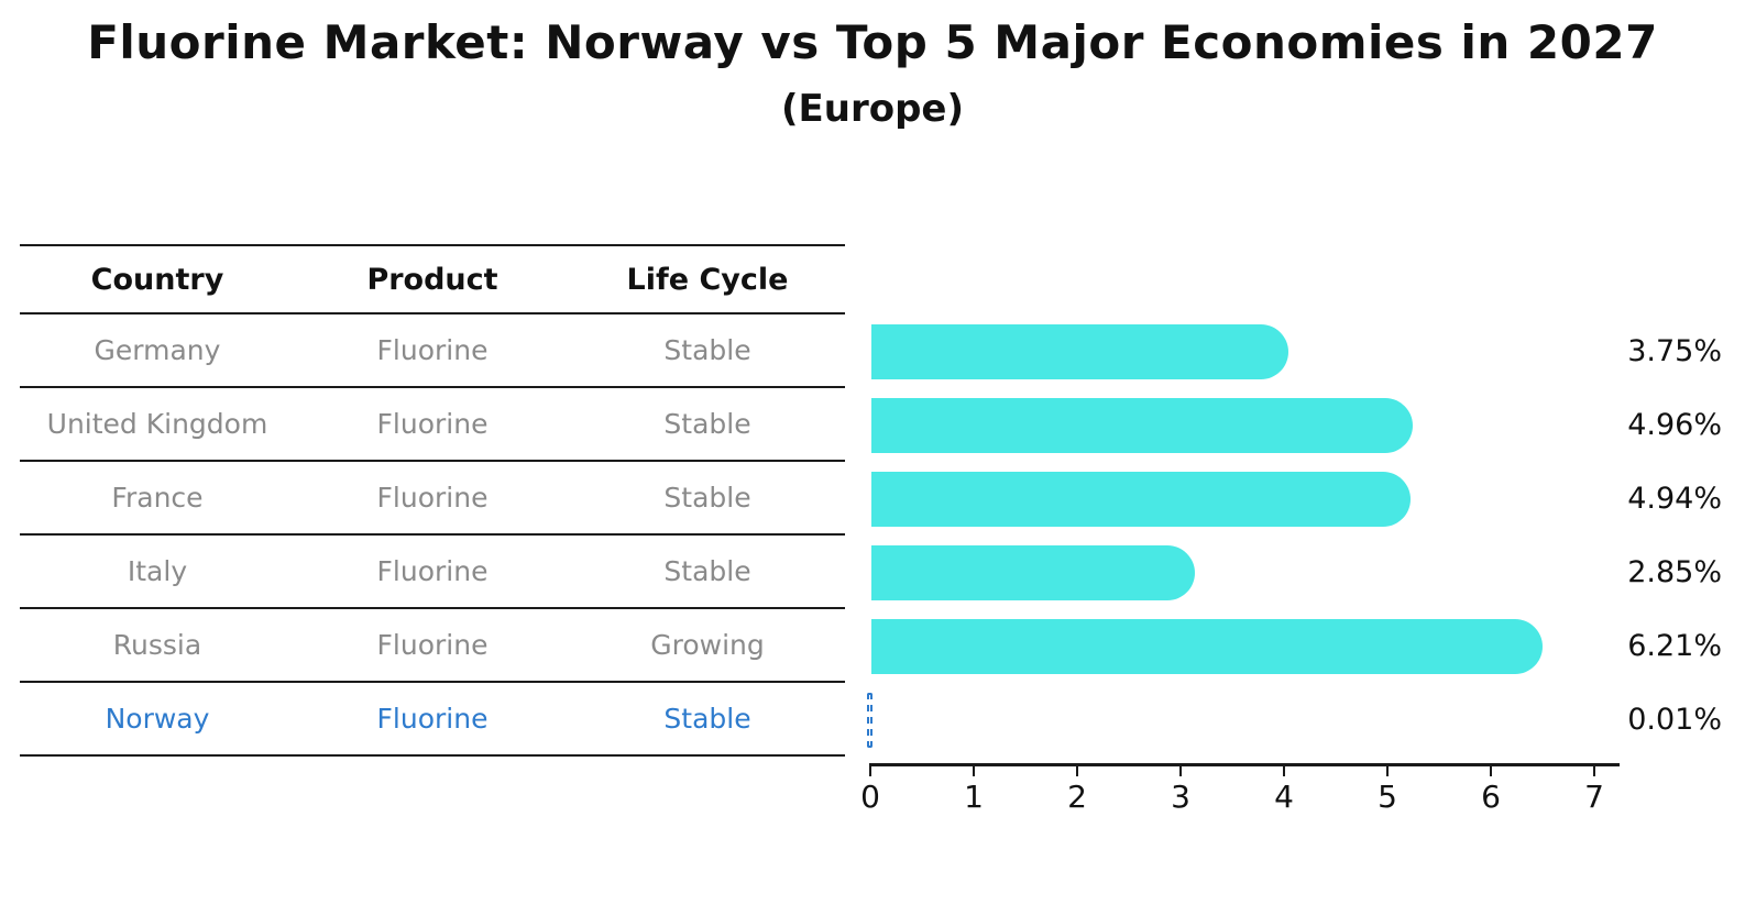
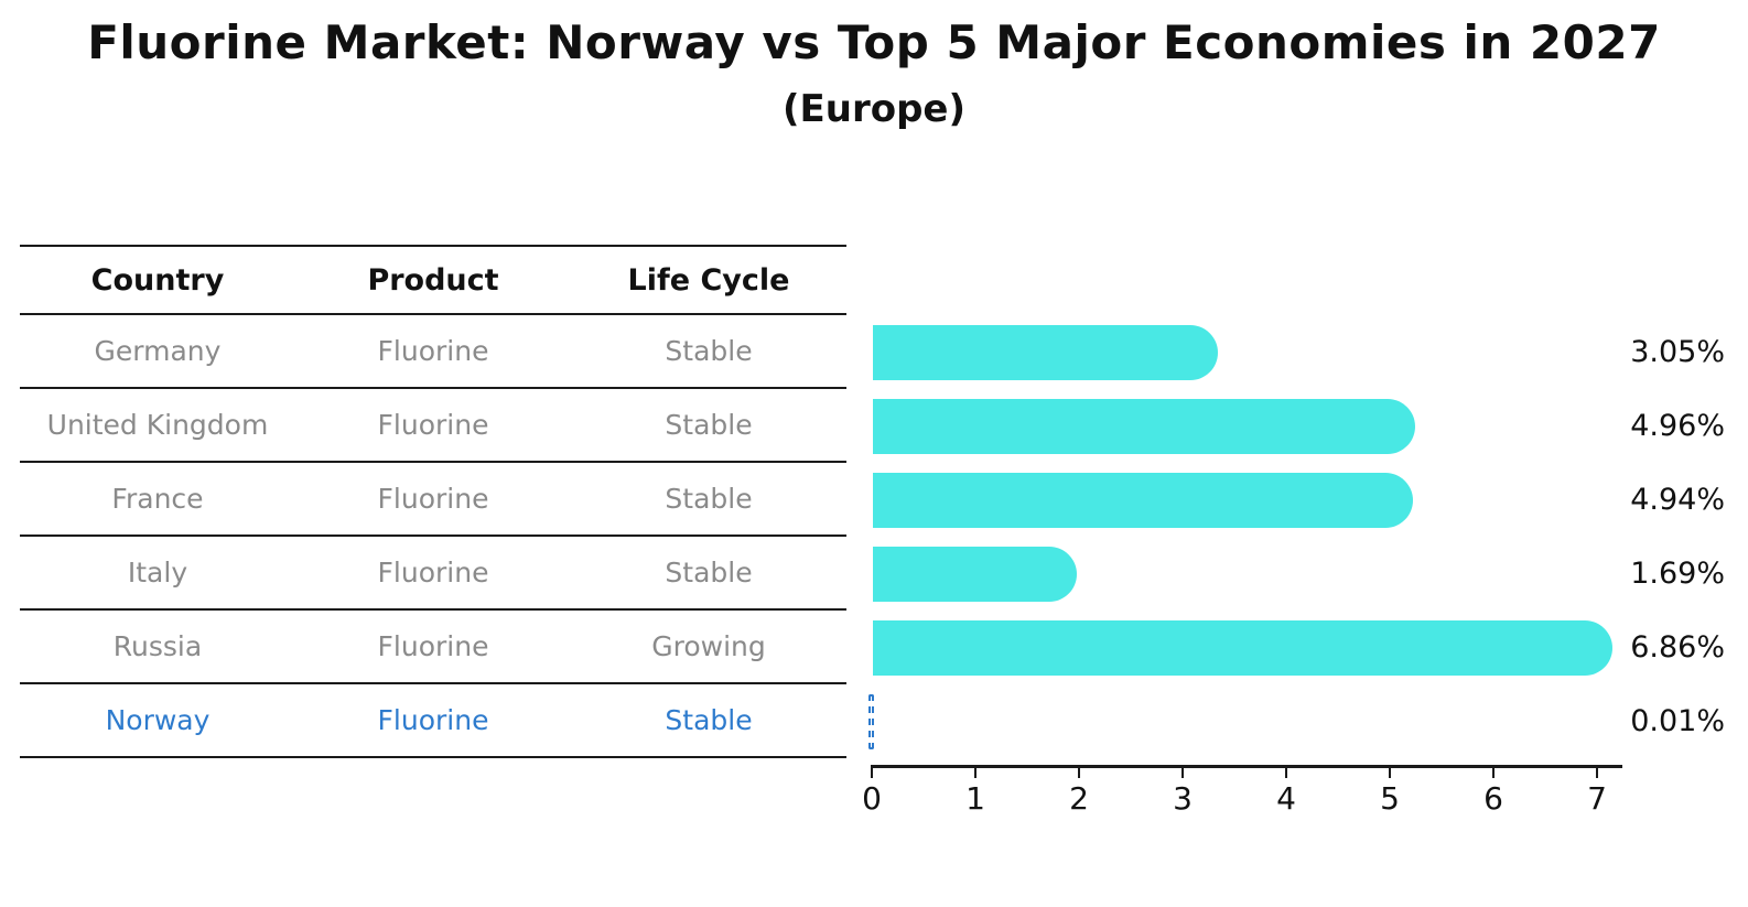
Germany: 3.75% -> 3.05%
Italy: 2.85% -> 1.69%
Russia: 6.21% -> 6.86%
